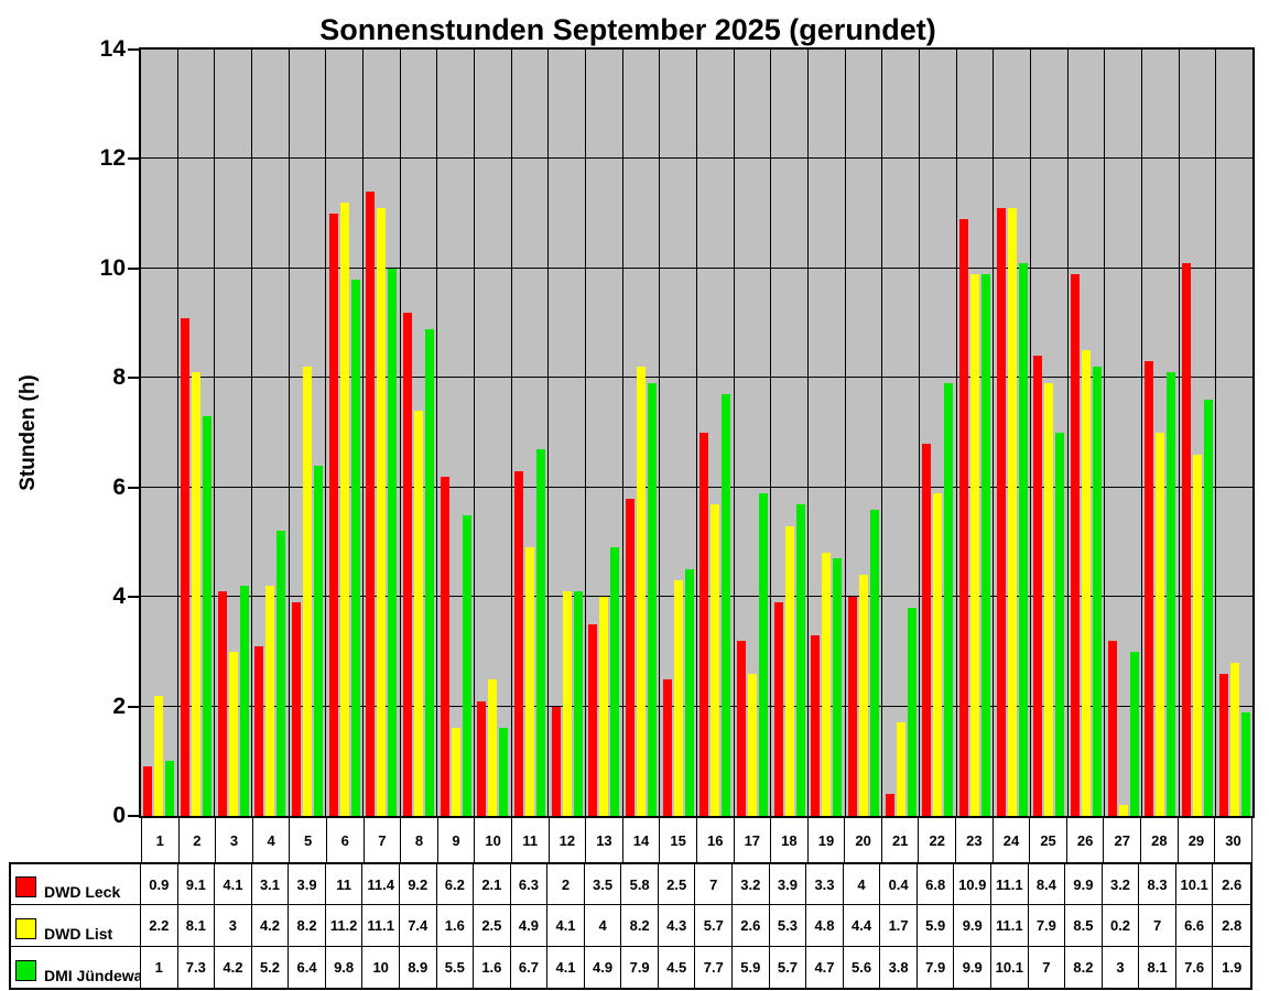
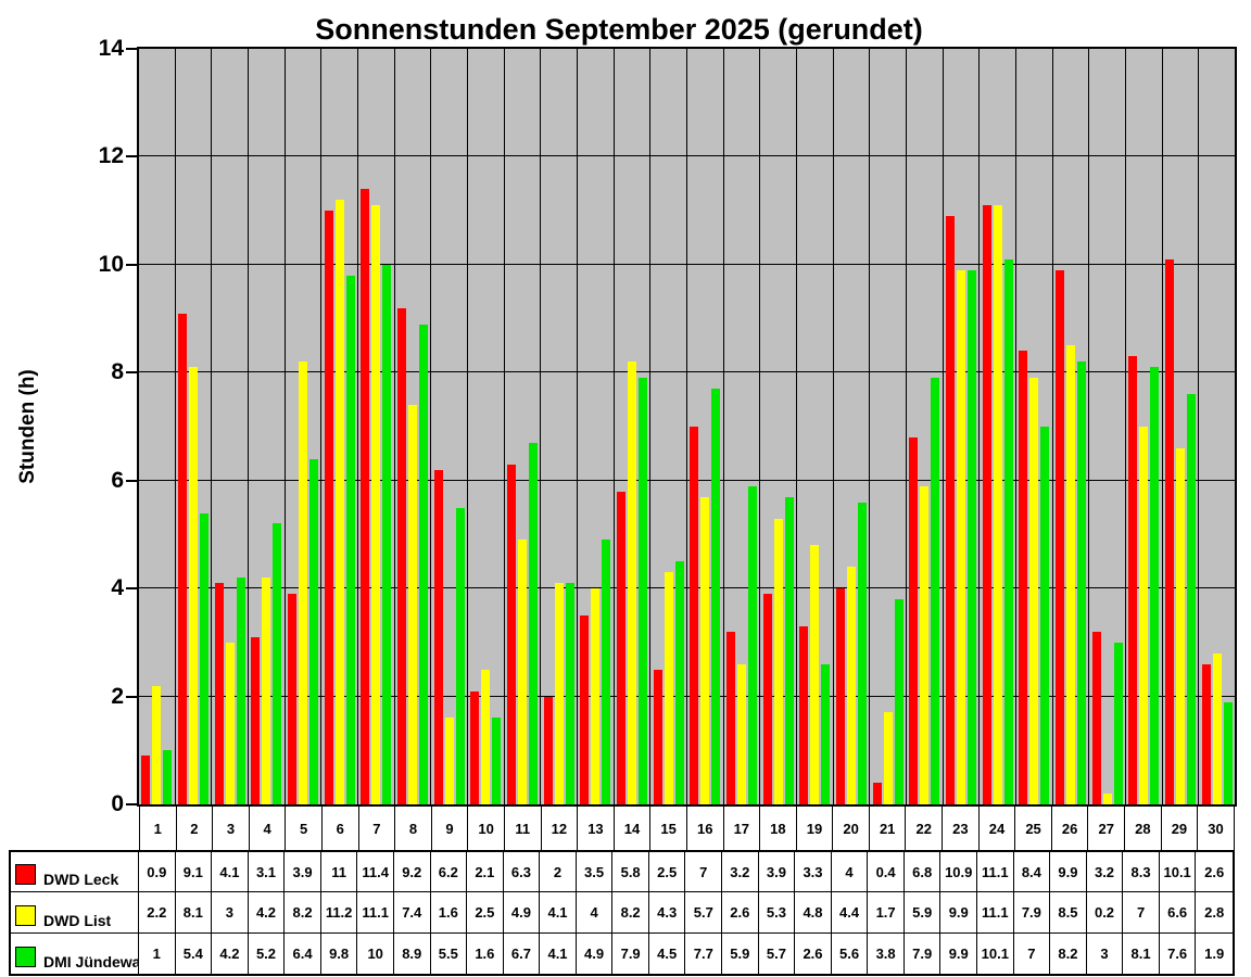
DMI Jündewatt/2: 7.3 -> 5.4
DMI Jündewatt/19: 4.7 -> 2.6
